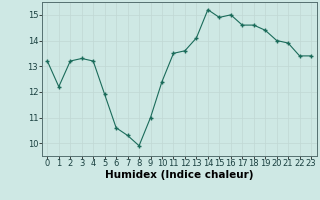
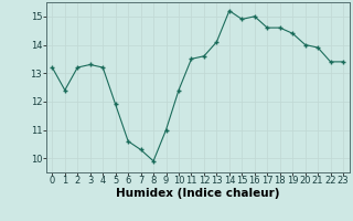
1: 12.2 -> 12.4
